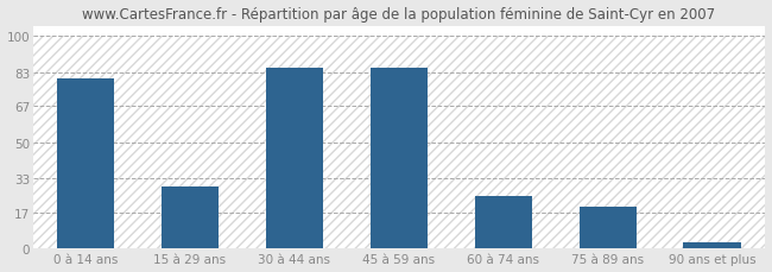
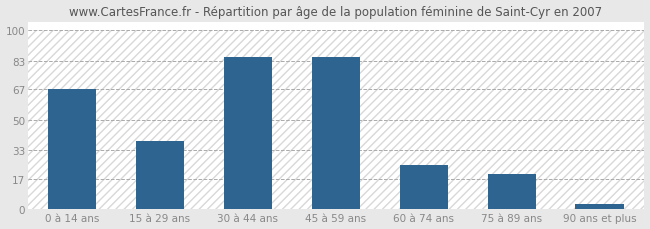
0 à 14 ans: 80 -> 67
15 à 29 ans: 29 -> 38
